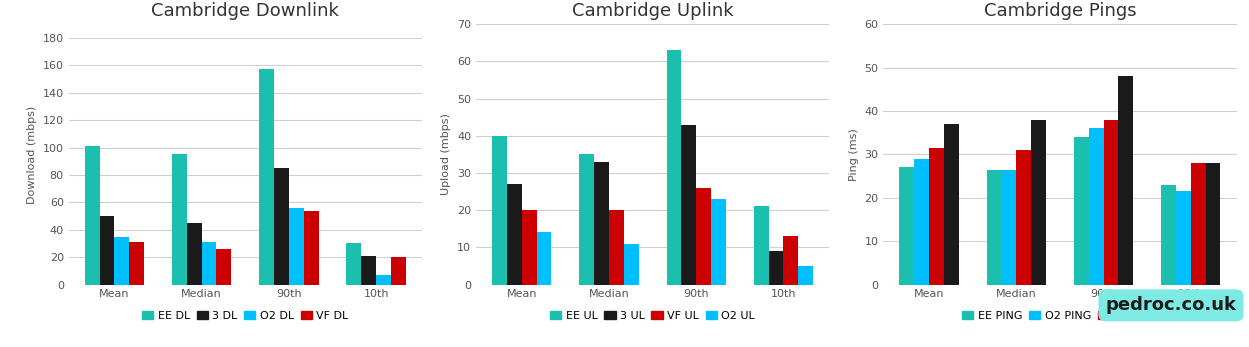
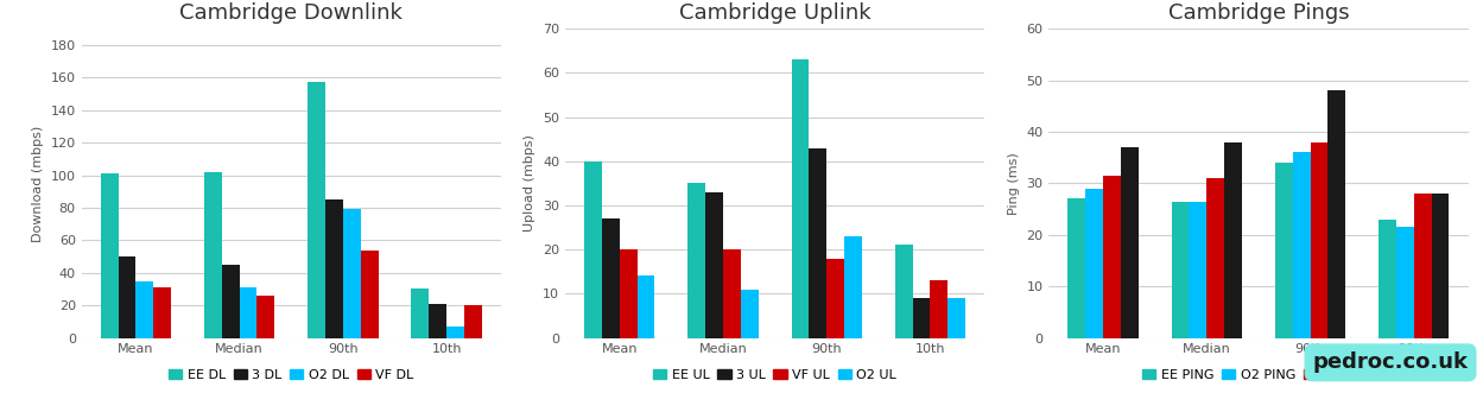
Cambridge Downlink/EE DL/Median: 95 -> 102
Cambridge Downlink/O2 DL/90th: 56 -> 79
Cambridge Uplink/VF UL/90th: 26 -> 18
Cambridge Uplink/O2 UL/10th: 5 -> 9
